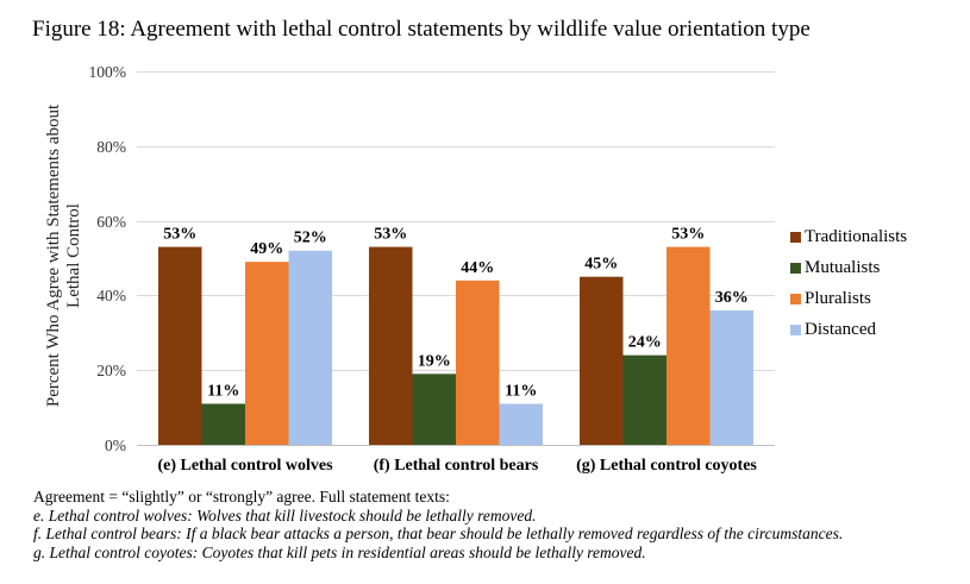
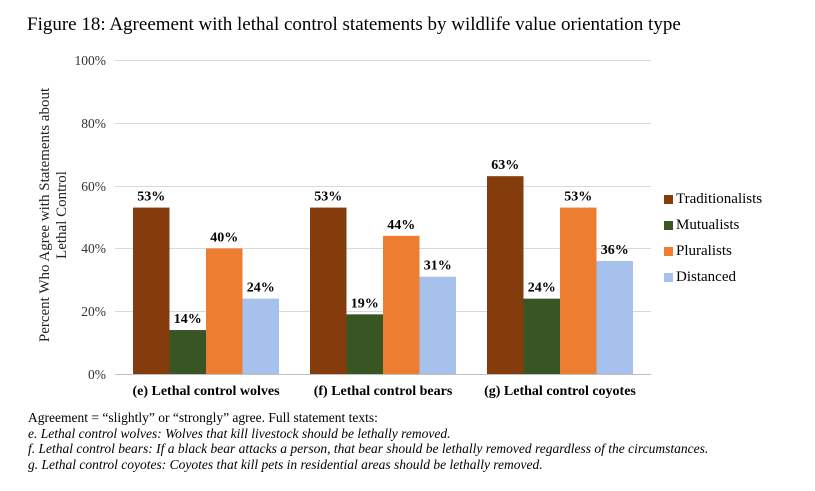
Mutualists/(e) Lethal control wolves: 11% -> 14%
Pluralists/(e) Lethal control wolves: 49% -> 40%
Distanced/(e) Lethal control wolves: 52% -> 24%
Distanced/(f) Lethal control bears: 11% -> 31%
Traditionalists/(g) Lethal control coyotes: 45% -> 63%
